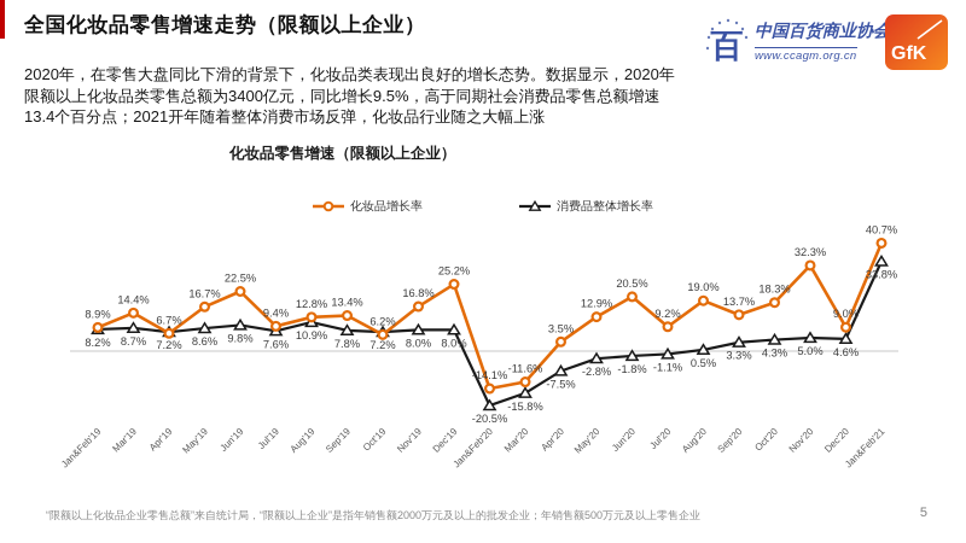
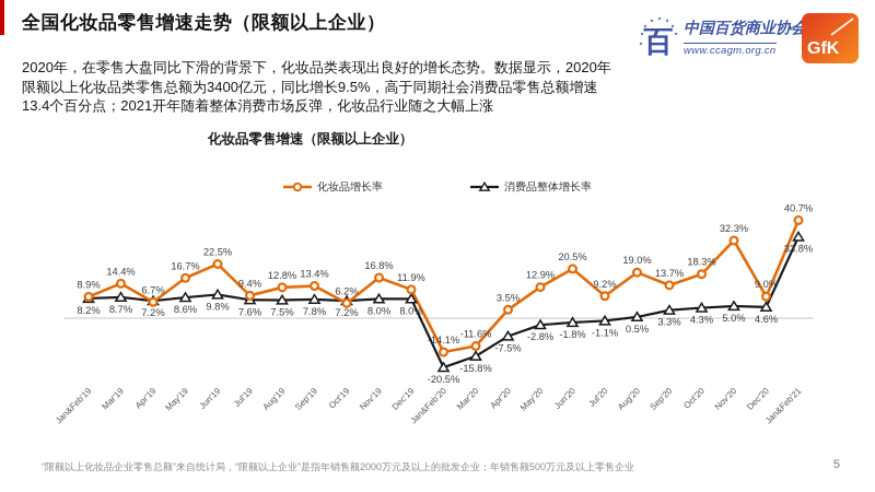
消费品整体增长率/Aug'19: 10.9% -> 7.5%
化妆品增长率/Dec'19: 25.2% -> 11.9%
